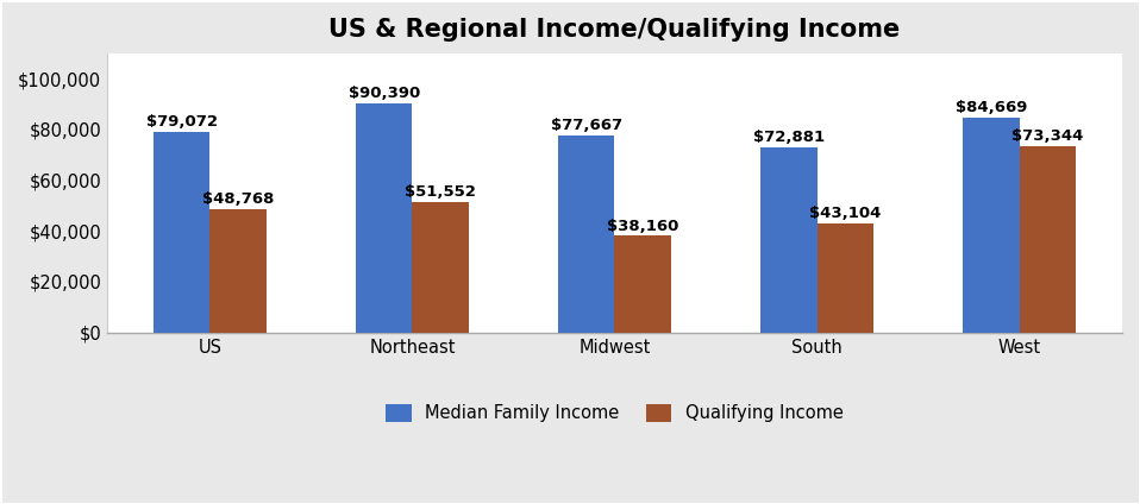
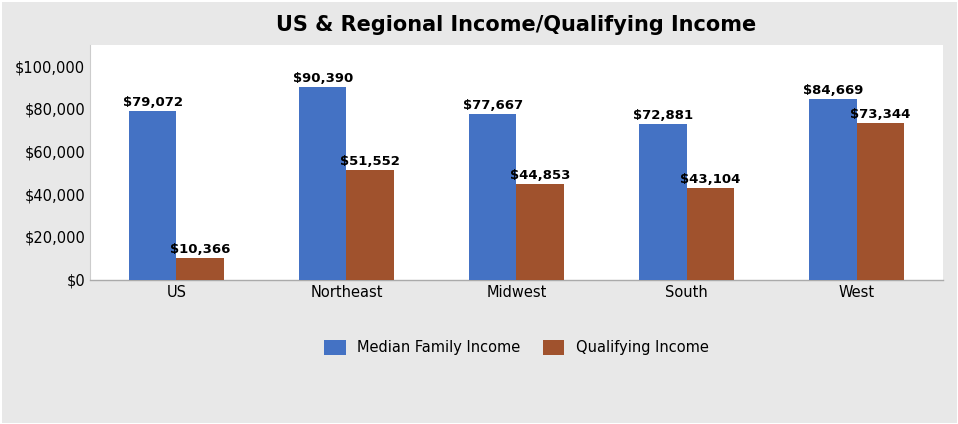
Qualifying Income/US: $48,768 -> $10,366
Qualifying Income/Midwest: $38,160 -> $44,853
